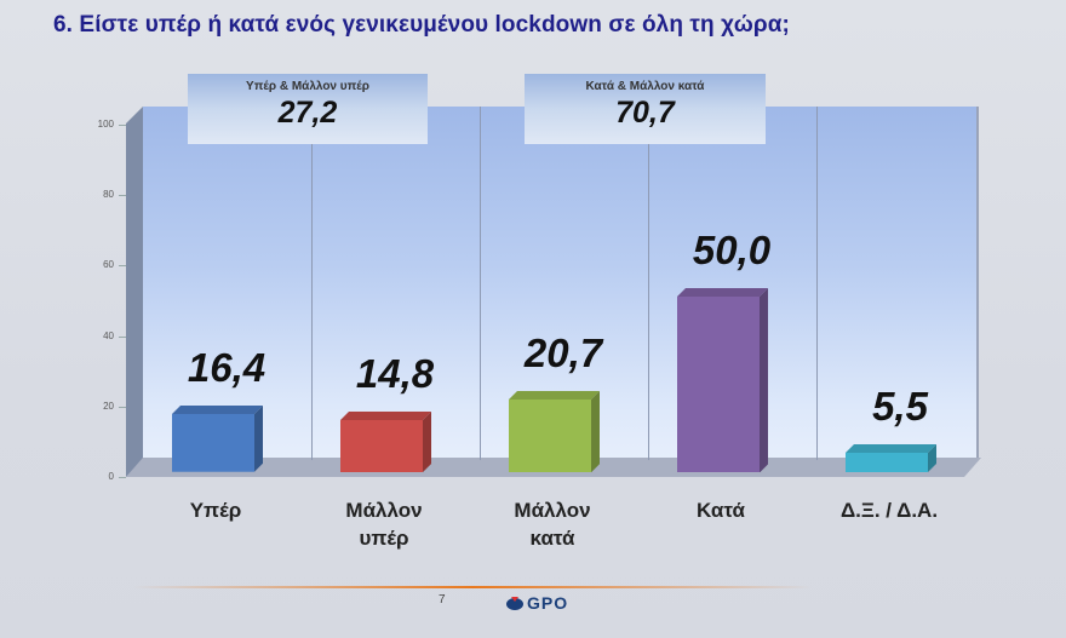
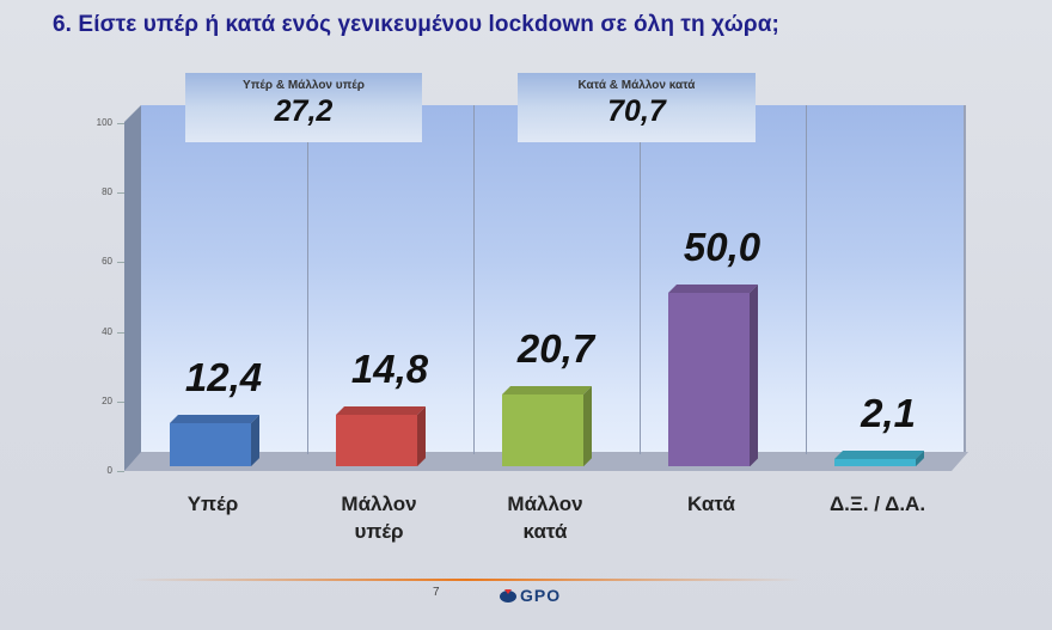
Υπέρ: 16,4 -> 12,4
Δ.Ξ. / Δ.Α.: 5,5 -> 2,1
